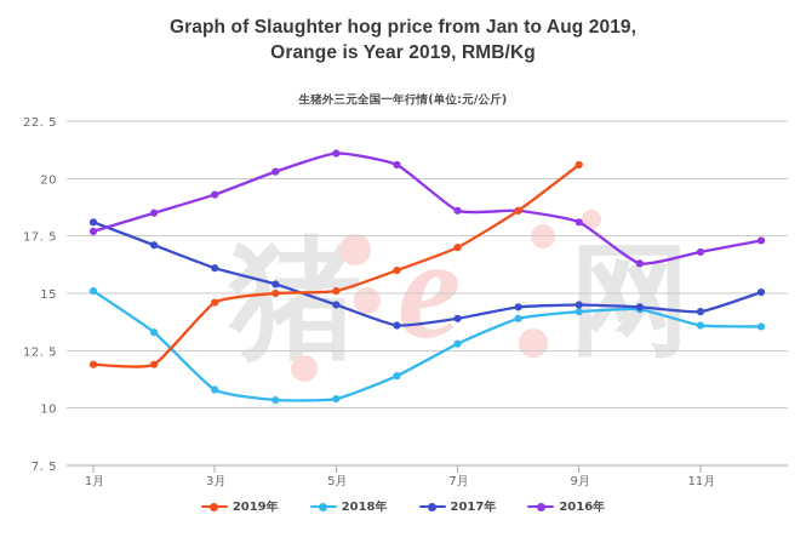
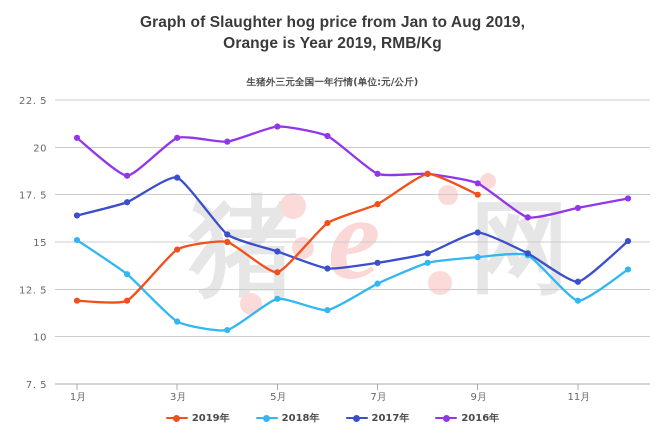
2017年/1月: 18.1 -> 16.4
2016年/1月: 17.7 -> 20.5
2017年/3月: 16.1 -> 18.4
2016年/3月: 19.3 -> 20.5
2019年/5月: 15.1 -> 13.4
2018年/5月: 10.4 -> 12.0
2019年/9月: 20.6 -> 17.5
2017年/9月: 14.5 -> 15.5
2018年/11月: 13.6 -> 11.9
2017年/11月: 14.2 -> 12.9
